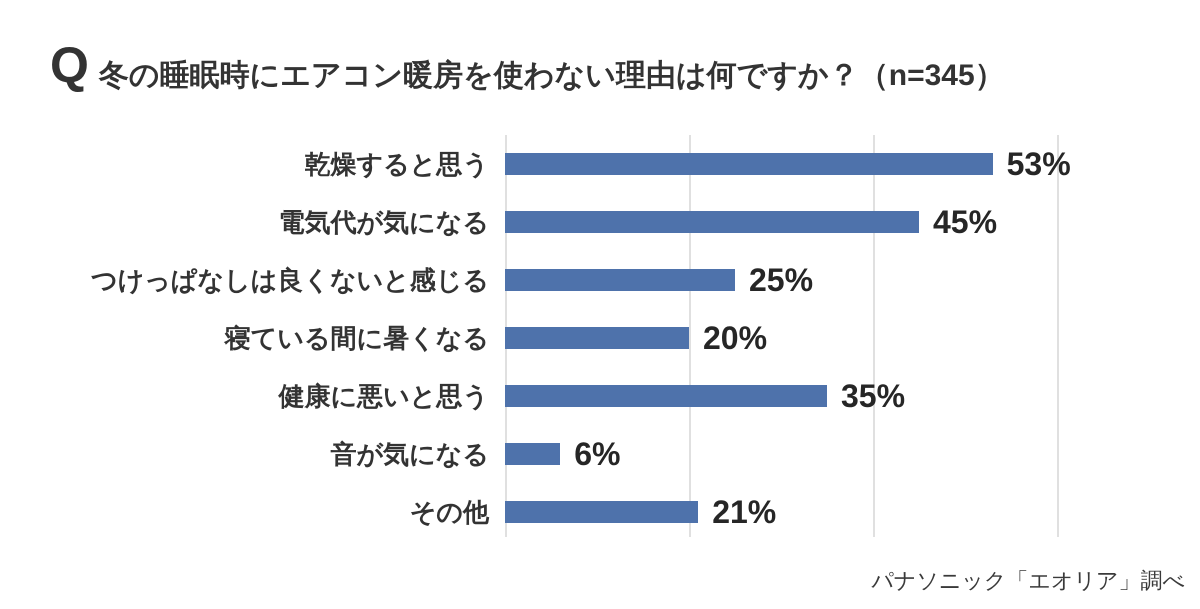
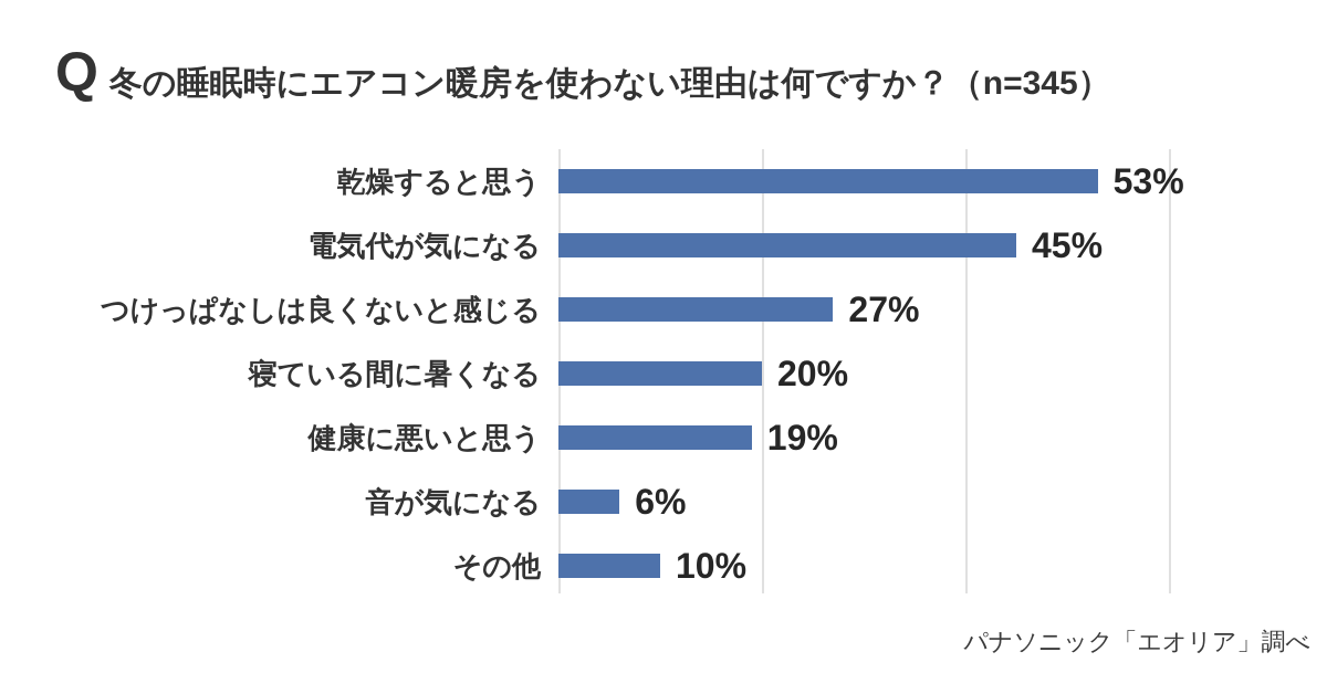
つけっぱなしは良くないと感じる: 25% -> 27%
健康に悪いと思う: 35% -> 19%
その他: 21% -> 10%
